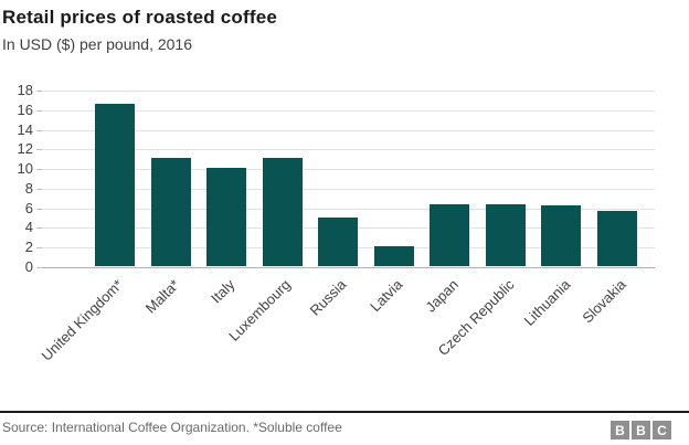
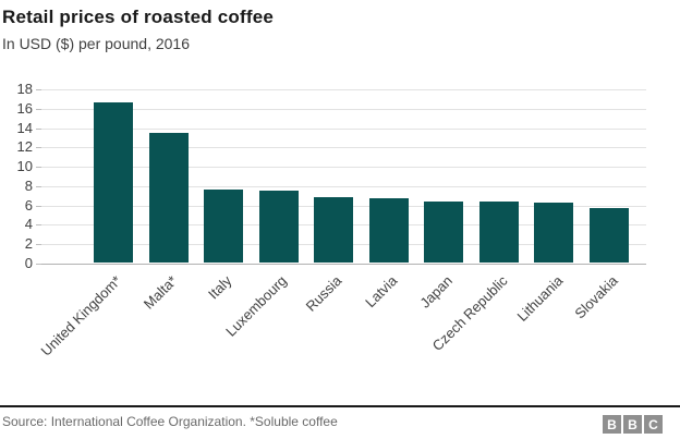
Malta*: 11 -> 13
Italy: 10 -> 8
Luxembourg: 11 -> 7
Russia: 5 -> 7
Latvia: 2 -> 7
